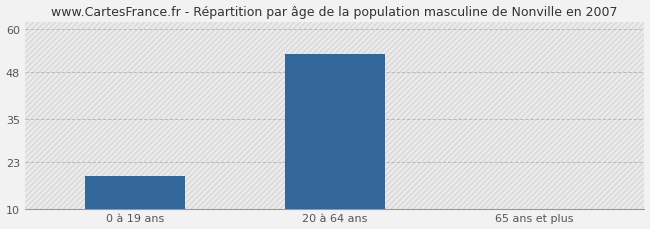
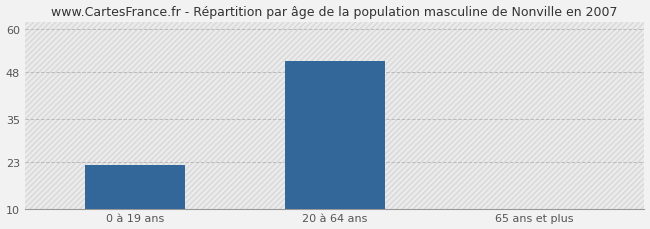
0 à 19 ans: 19 -> 22
20 à 64 ans: 53 -> 51
